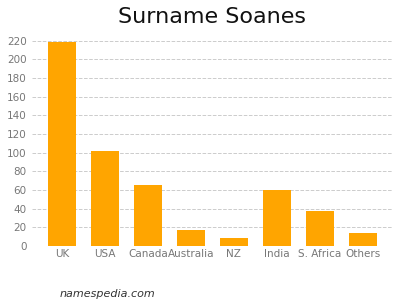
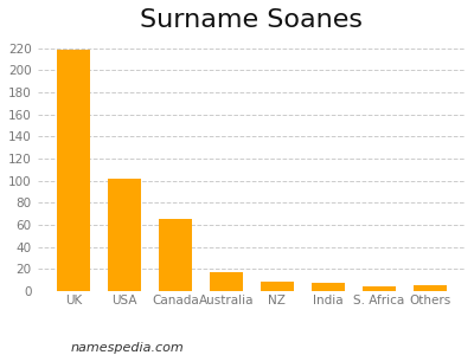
India: 60 -> 8
S. Africa: 38 -> 4
Others: 14 -> 5
